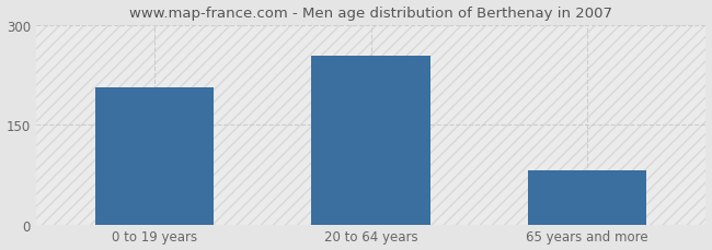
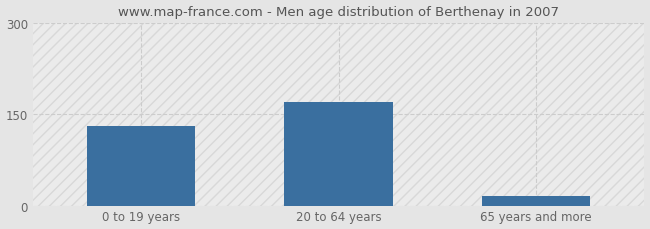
0 to 19 years: 206 -> 130
20 to 64 years: 254 -> 170
65 years and more: 82 -> 15
